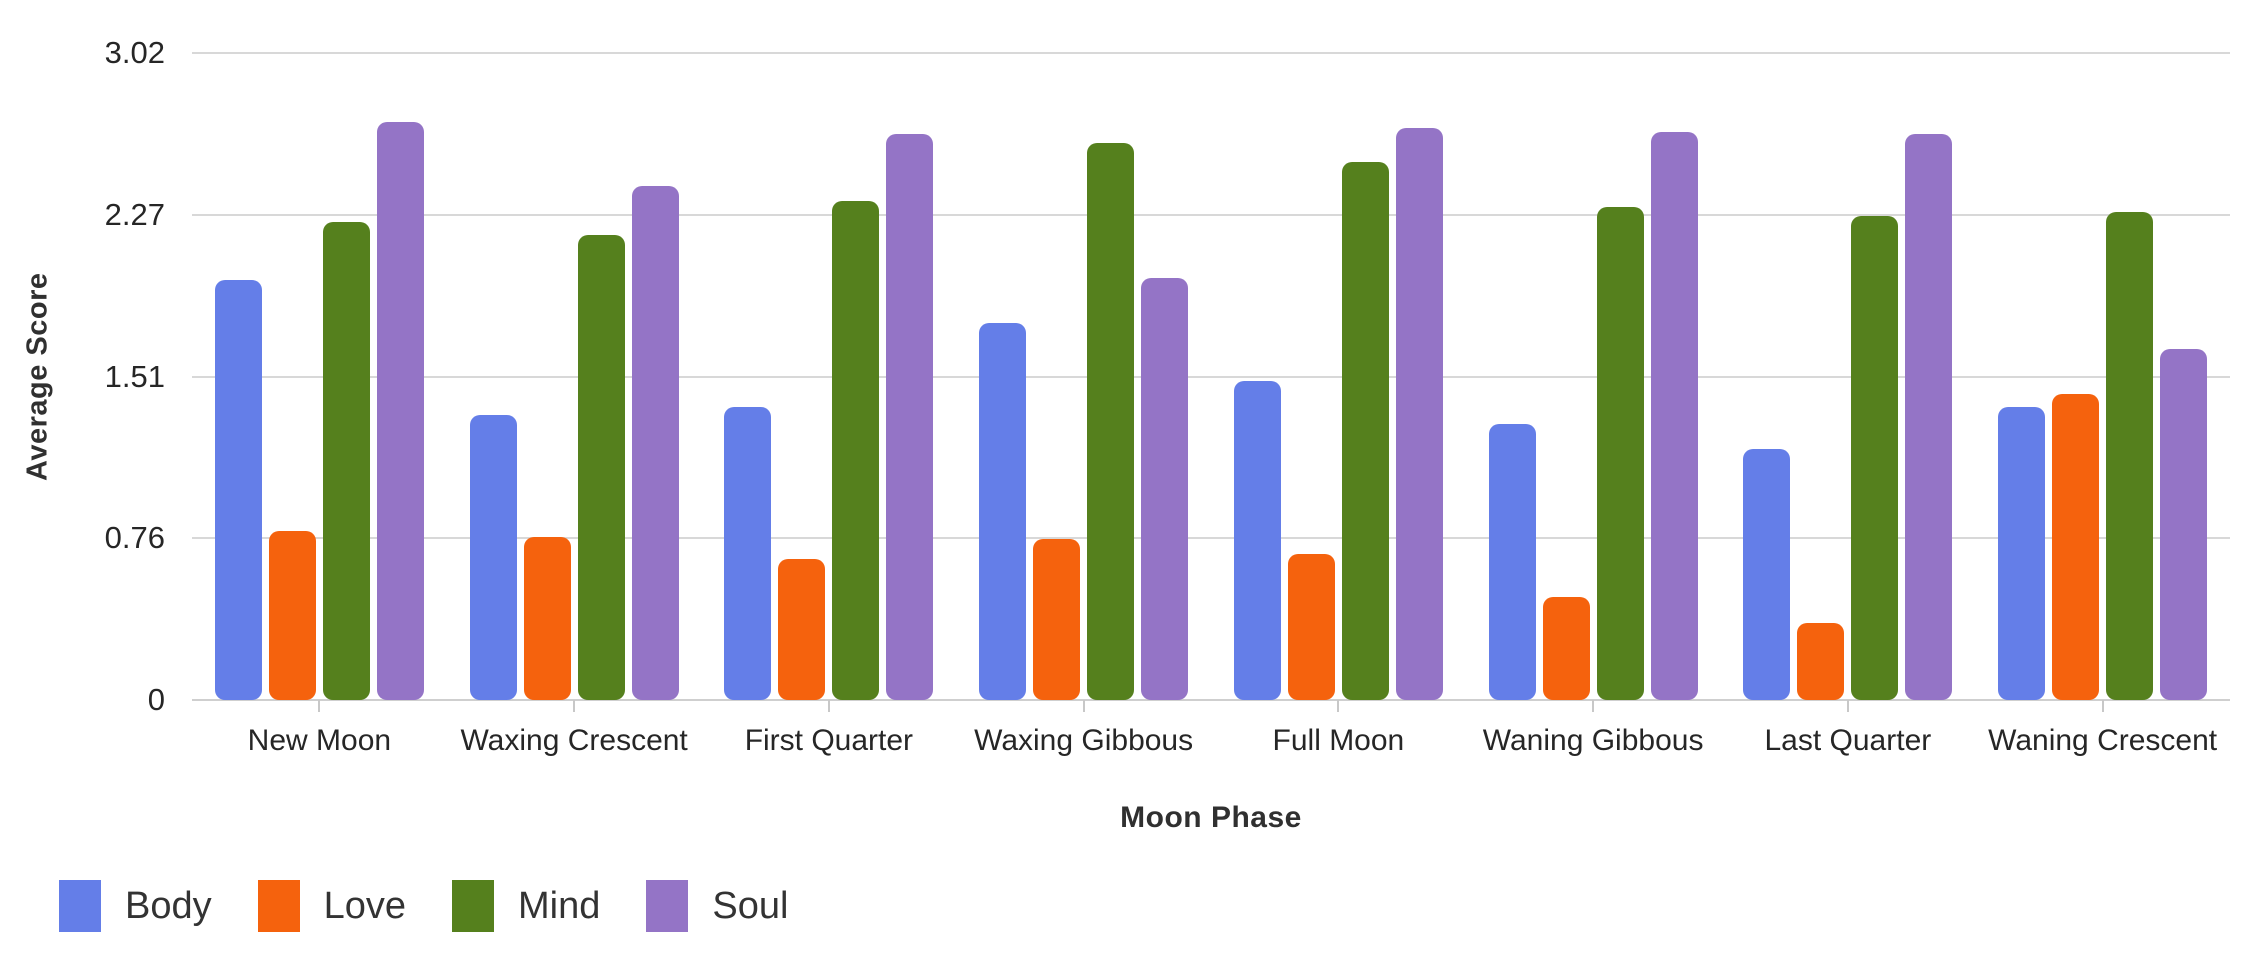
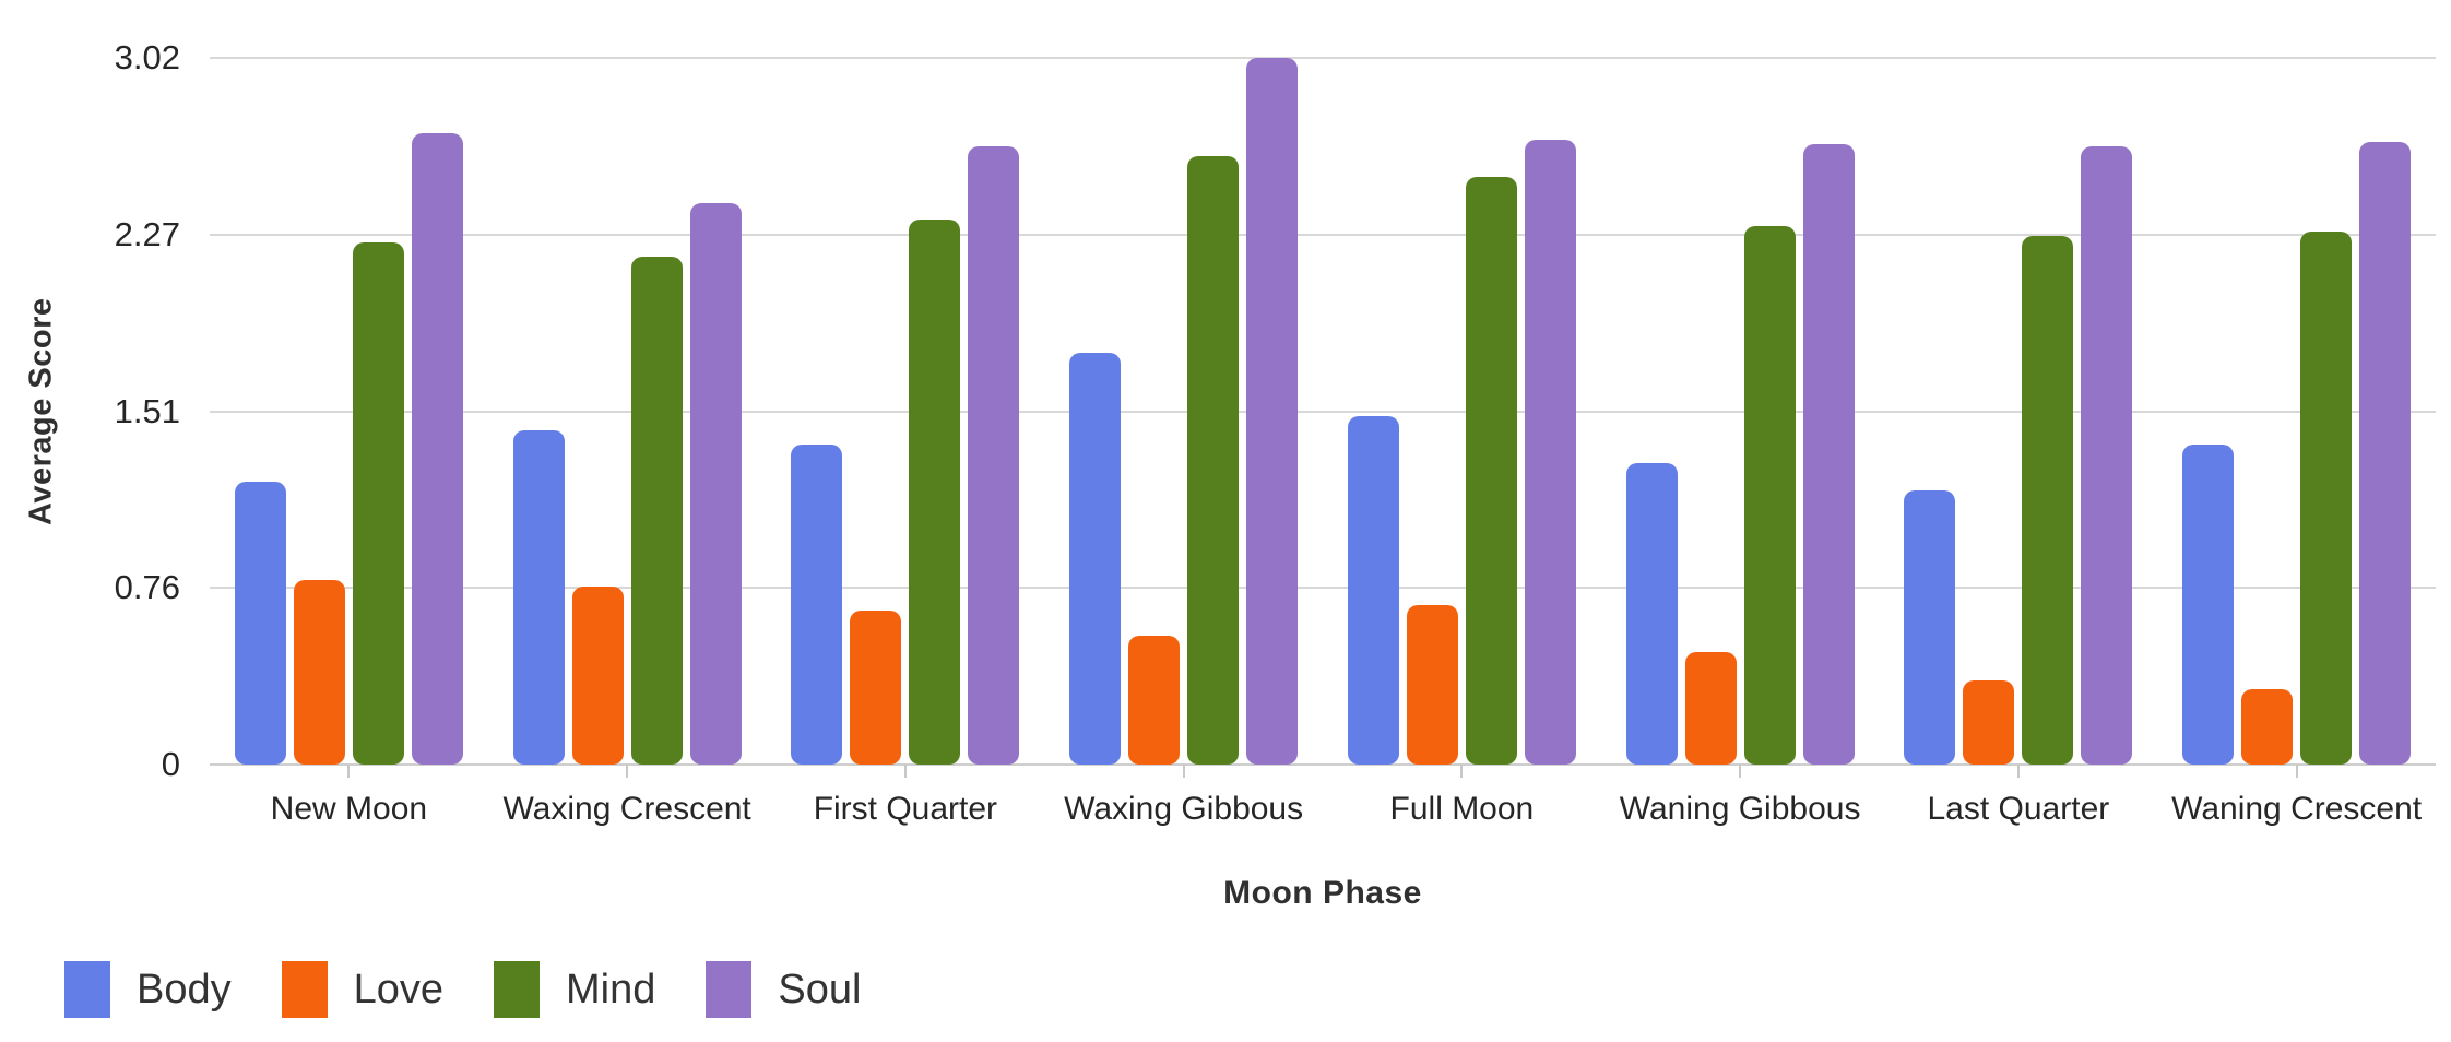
Body/New Moon: 1.96 -> 1.21
Body/Waxing Crescent: 1.33 -> 1.43
Love/Waxing Gibbous: 0.75 -> 0.55
Soul/Waxing Gibbous: 1.97 -> 3.02
Love/Waning Crescent: 1.43 -> 0.32
Soul/Waning Crescent: 1.64 -> 2.66
